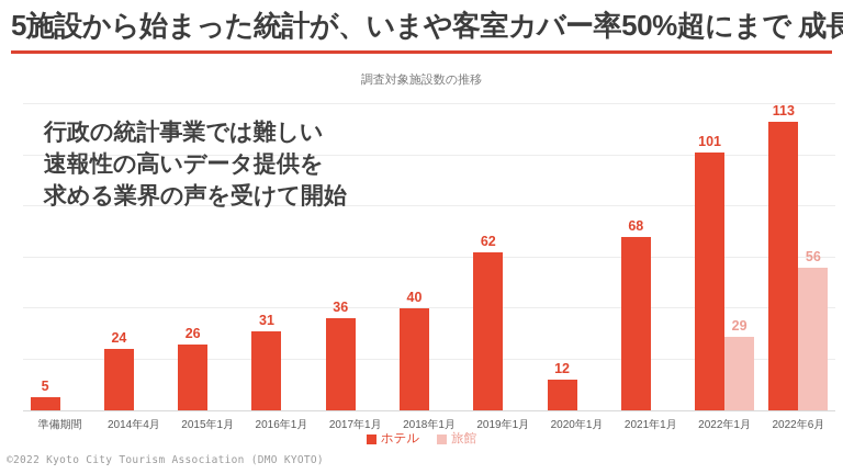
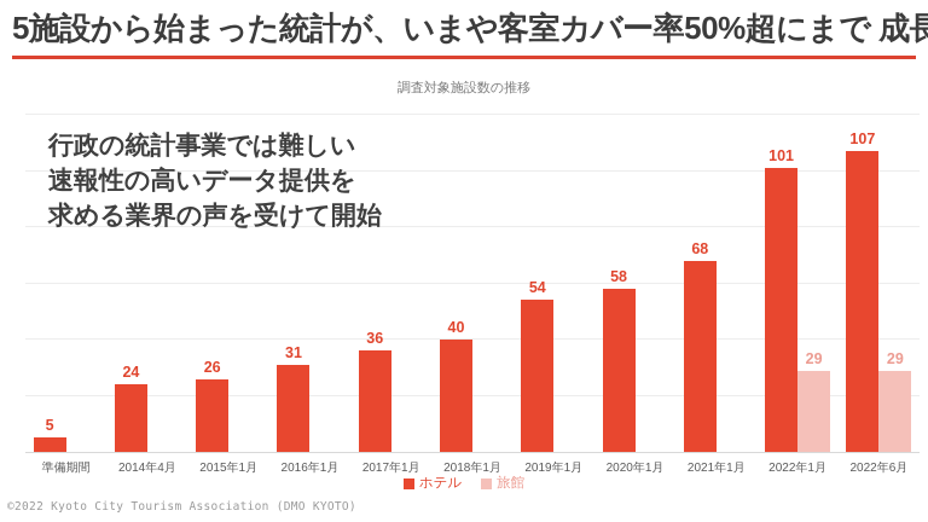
ホテル/2019年1月: 62 -> 54
ホテル/2020年1月: 12 -> 58
ホテル/2022年6月: 113 -> 107
旅館/2022年6月: 56 -> 29
